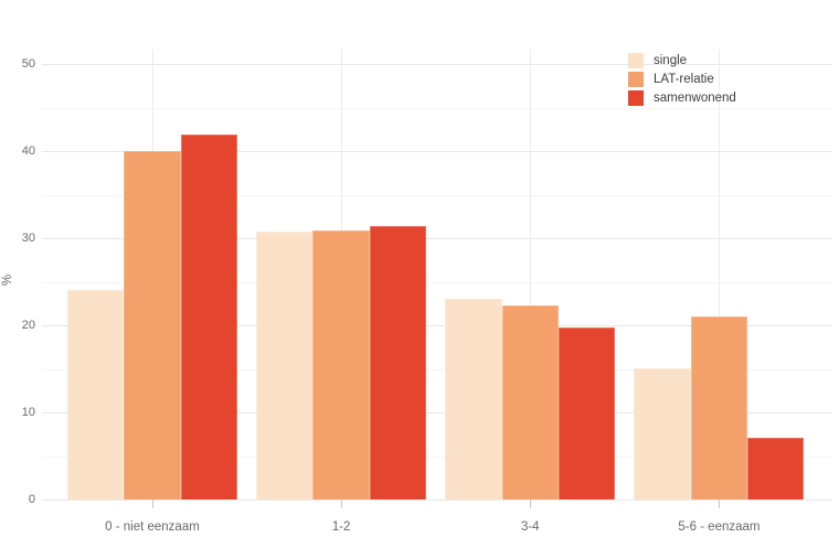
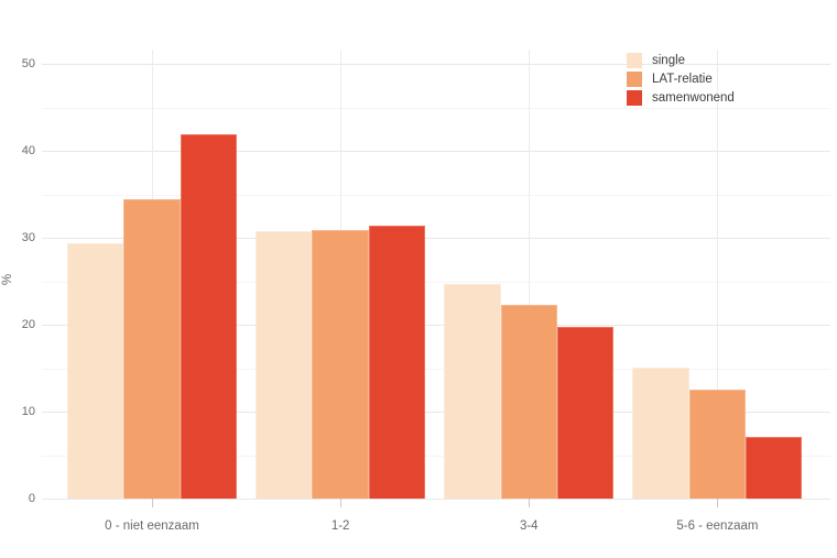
single/0 - niet eenzaam: 24 -> 29
LAT-relatie/0 - niet eenzaam: 40 -> 34
single/3-4: 23 -> 25
LAT-relatie/5-6 - eenzaam: 21 -> 12
